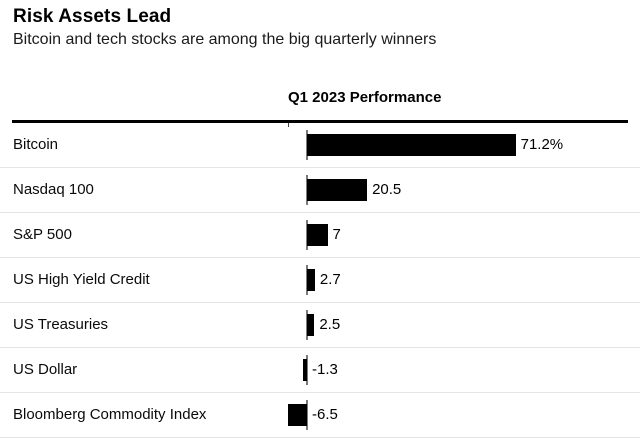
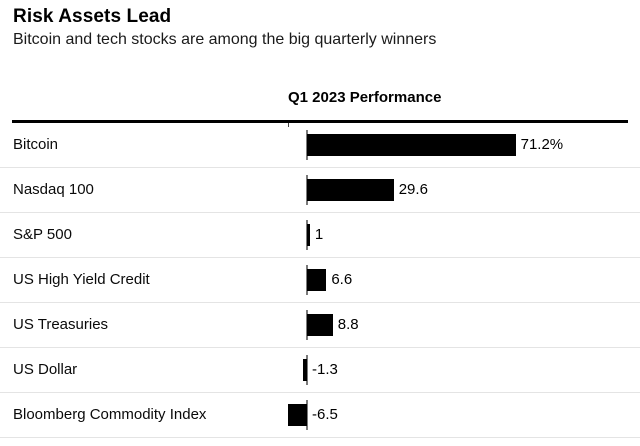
Nasdaq 100: 20.5 -> 29.6
S&P 500: 7 -> 1
US High Yield Credit: 2.7 -> 6.6
US Treasuries: 2.5 -> 8.8
